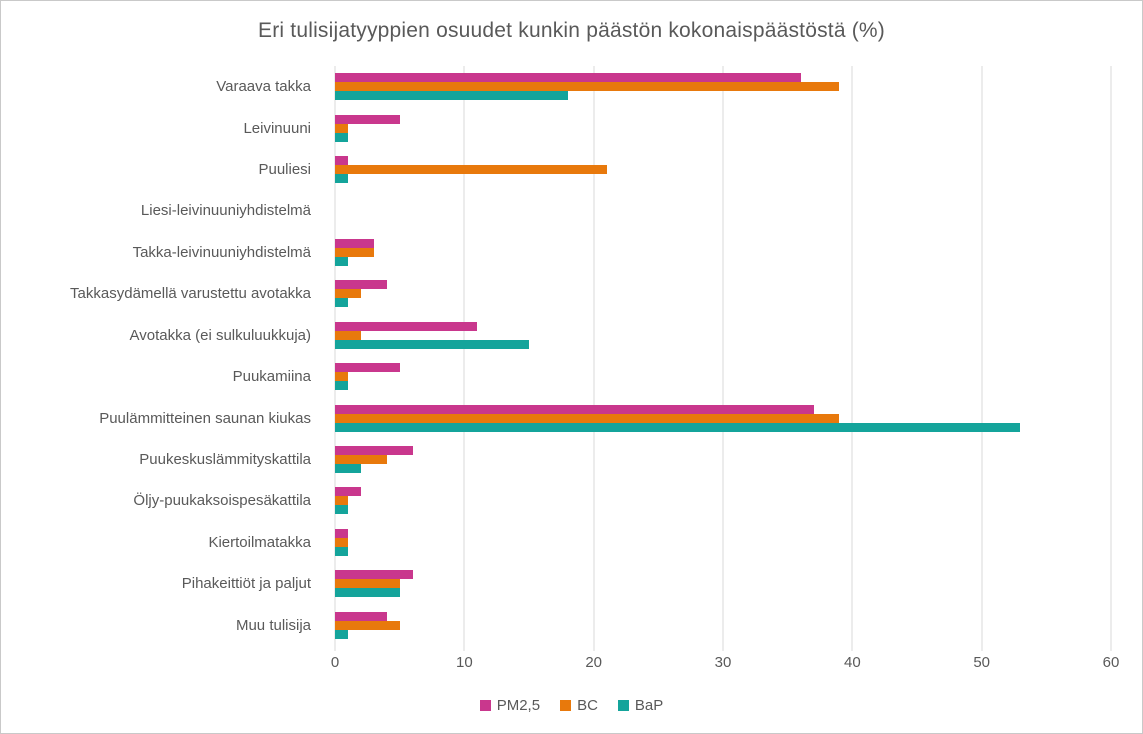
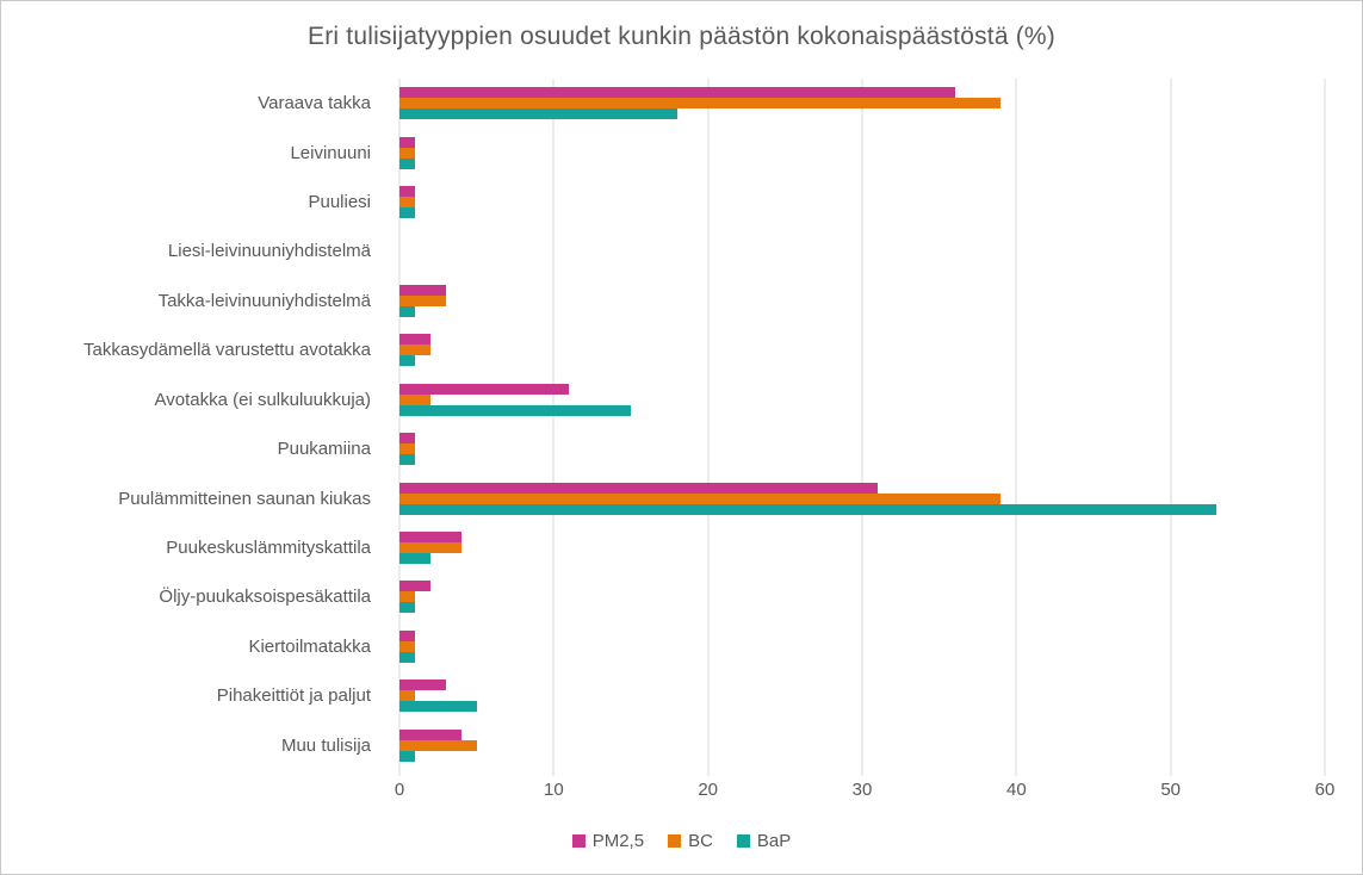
PM2,5/Leivinuuni: 5 -> 1
BC/Puuliesi: 21 -> 1
PM2,5/Takkasydämellä varustettu avotakka: 4 -> 2
PM2,5/Puukamiina: 5 -> 1
PM2,5/Puulämmitteinen saunan kiukas: 37 -> 31
PM2,5/Puukeskuslämmityskattila: 6 -> 4
PM2,5/Pihakeittiöt ja paljut: 6 -> 3
BC/Pihakeittiöt ja paljut: 5 -> 1
